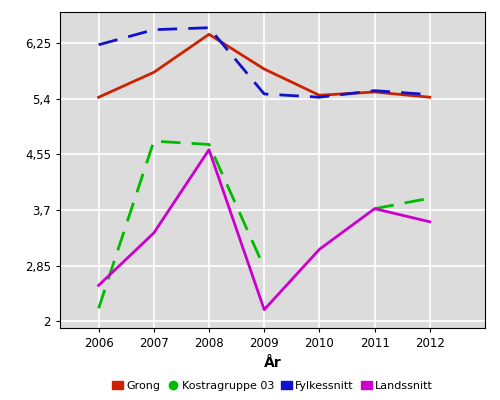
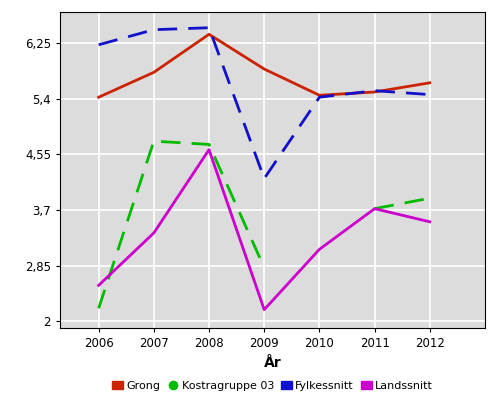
Fylkessnitt/2009: 5,47 -> 4,18
Grong/2012: 5,42 -> 5,64
